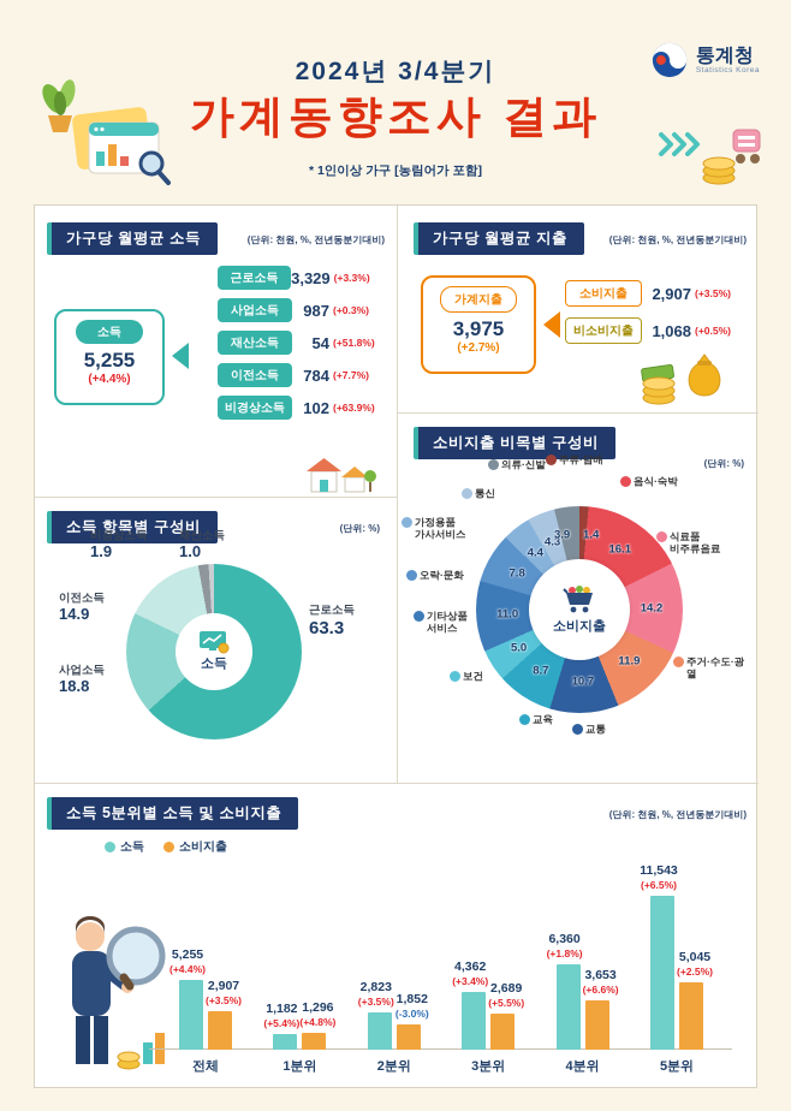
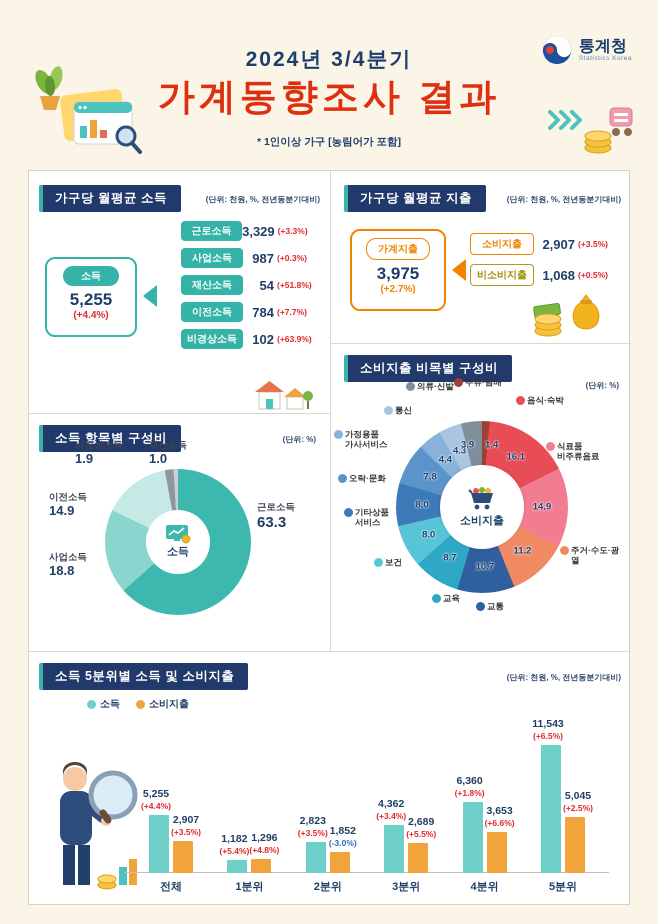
소비지출 비목별 구성비/식료품 비주류음료: 14.2 -> 14.9
소비지출 비목별 구성비/주거·수도·광열: 11.9 -> 11.2
소비지출 비목별 구성비/보건: 5.0 -> 8.0
소비지출 비목별 구성비/기타상품 서비스: 11.0 -> 8.0
